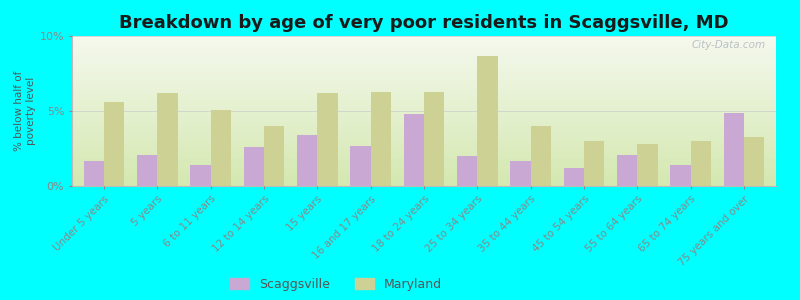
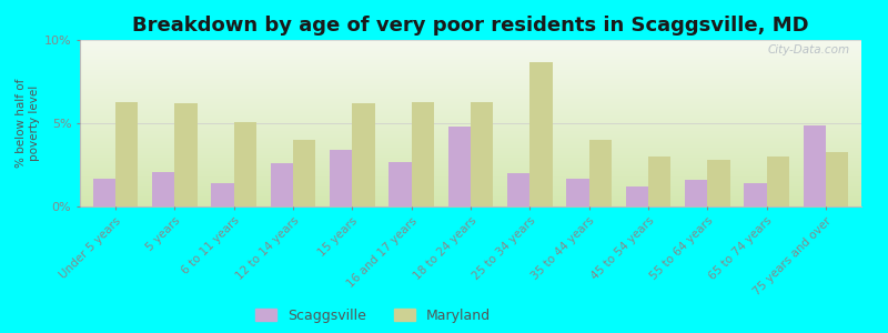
Maryland/Under 5 years: 5.6% -> 6.3%
Scaggsville/55 to 64 years: 2.1% -> 1.6%
